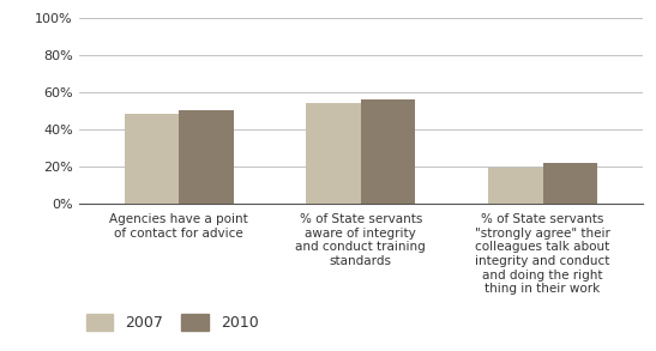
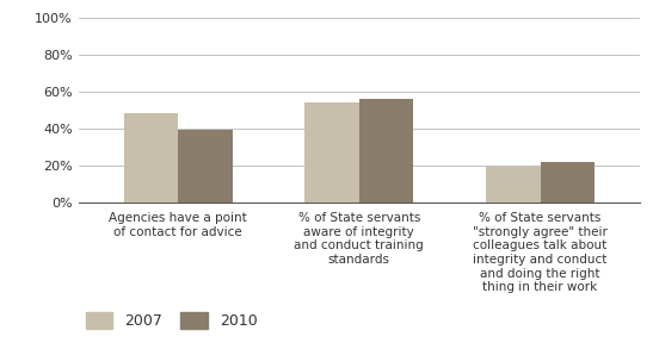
2010/Agencies have a point of contact for advice: 50% -> 39%
